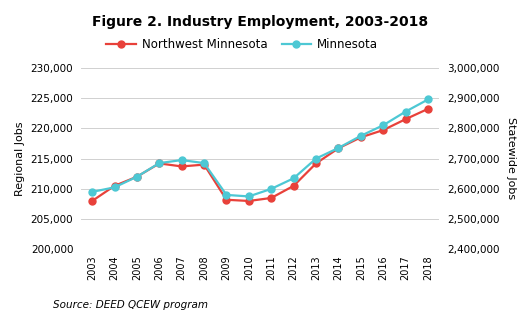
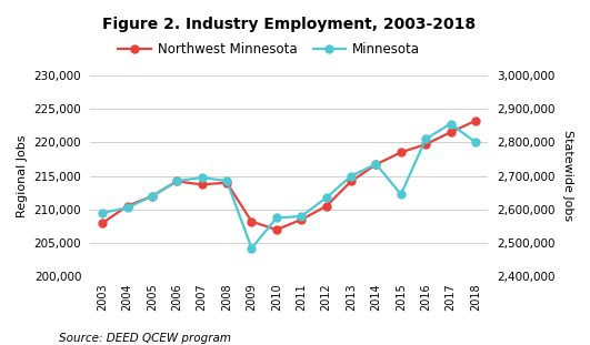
Minnesota/2009: 2,580,000 -> 2,485,000
Northwest Minnesota/2010: 208,000 -> 207,000
Minnesota/2011: 2,600,000 -> 2,580,000
Minnesota/2015: 2,775,000 -> 2,645,000
Minnesota/2018: 2,895,000 -> 2,800,000
